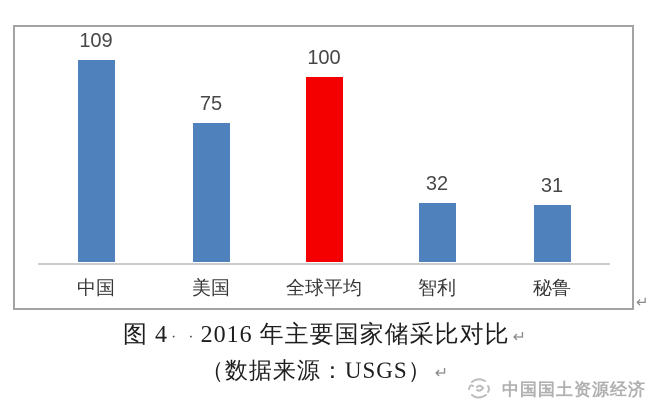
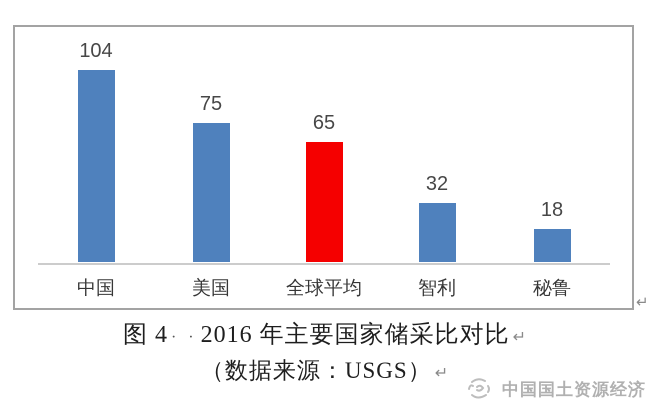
中国: 109 -> 104
全球平均: 100 -> 65
秘鲁: 31 -> 18
